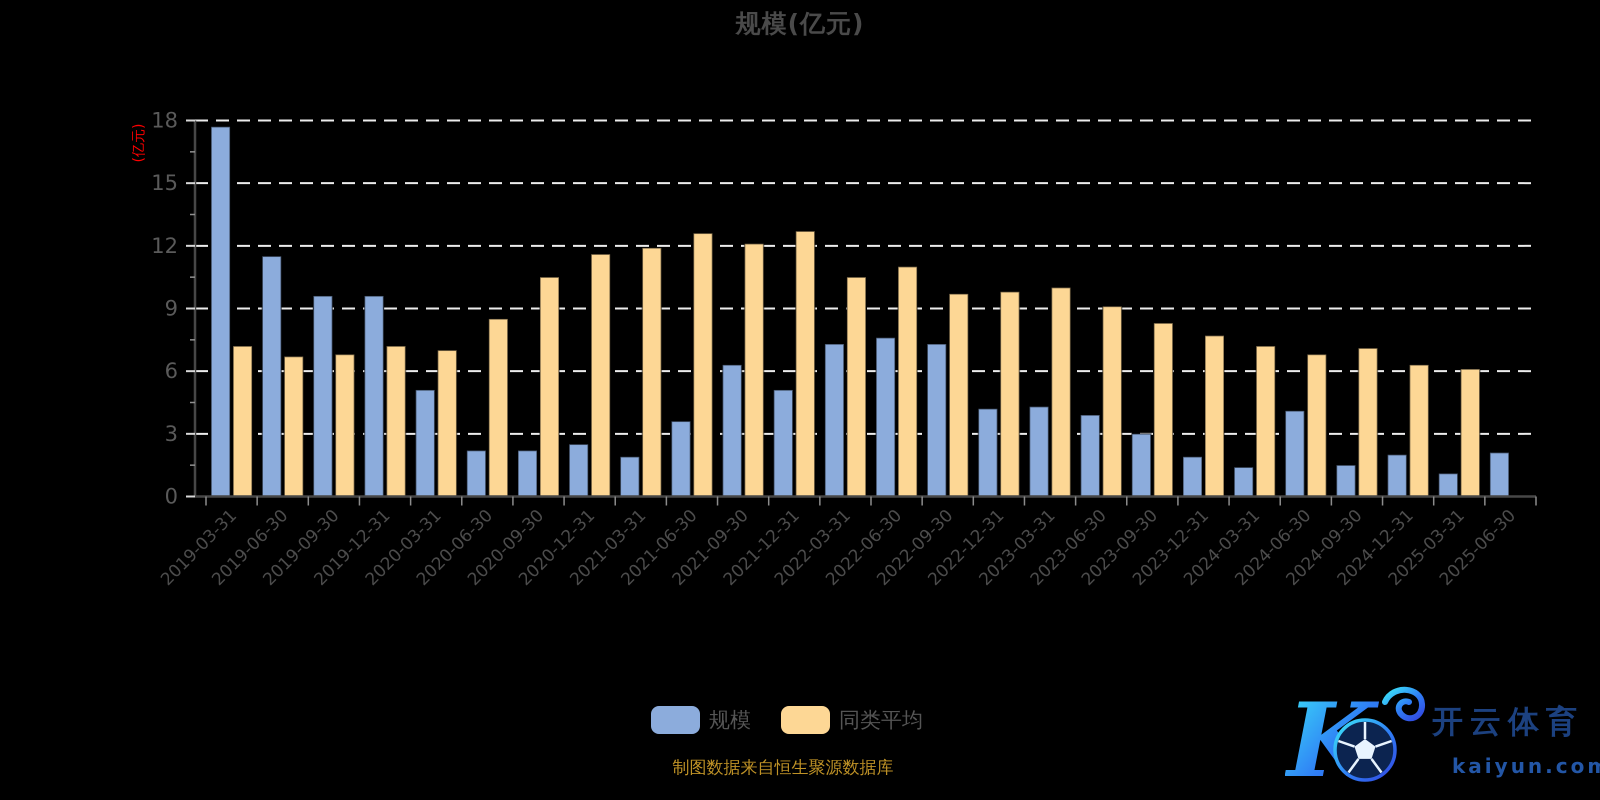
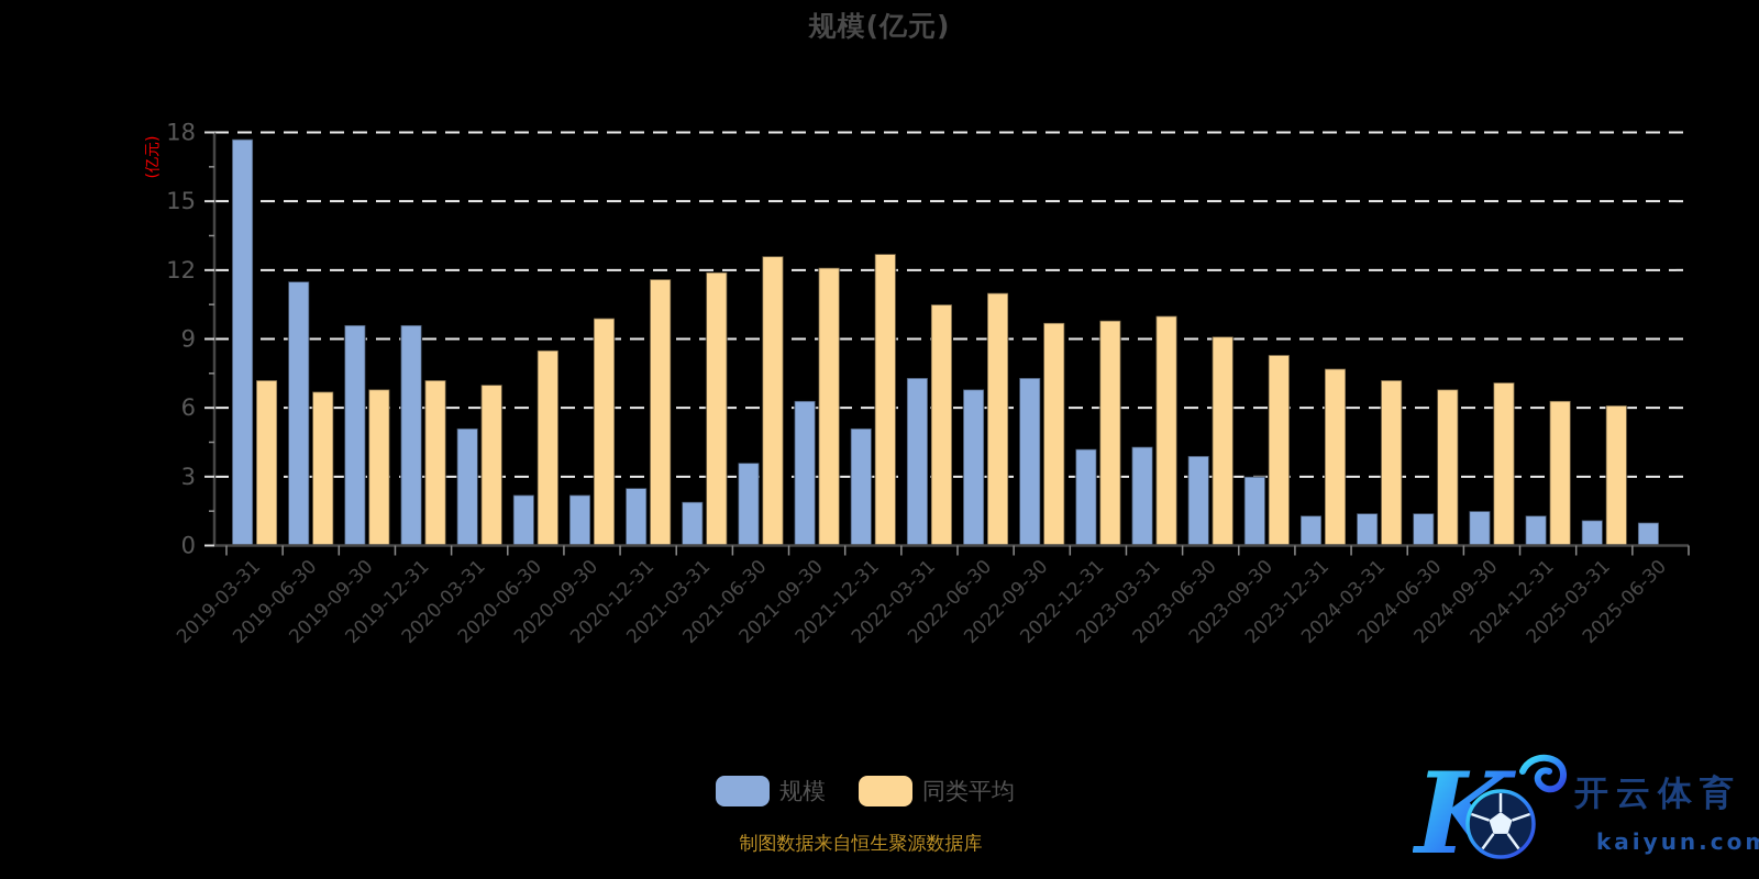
同类平均/2020-09-30: 10.5 -> 9.9
规模/2022-06-30: 7.6 -> 6.8
规模/2023-12-31: 1.9 -> 1.3
规模/2024-06-30: 4.1 -> 1.4
规模/2024-12-31: 2.0 -> 1.3
规模/2025-06-30: 2.1 -> 1.0
